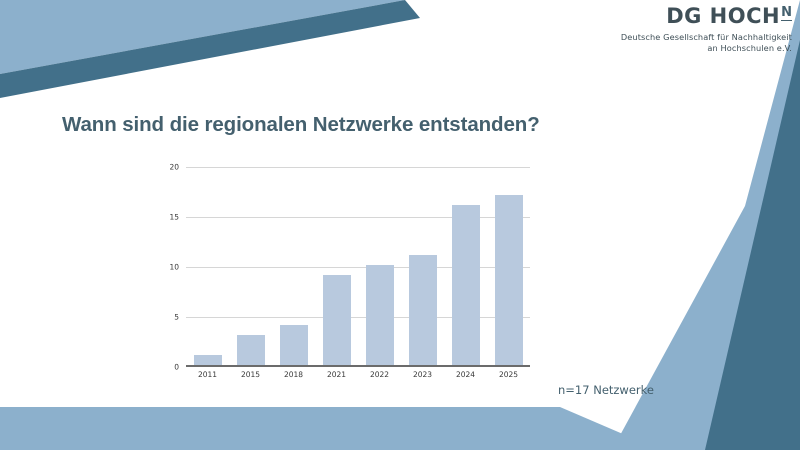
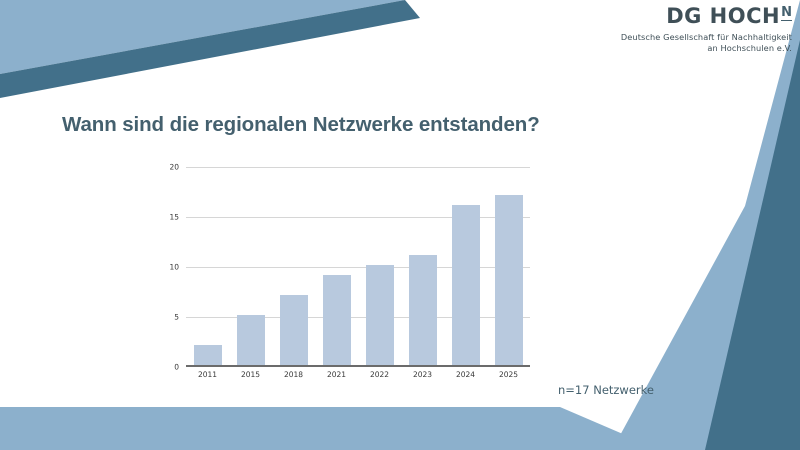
2011: 1 -> 2
2015: 3 -> 5
2018: 4 -> 7
